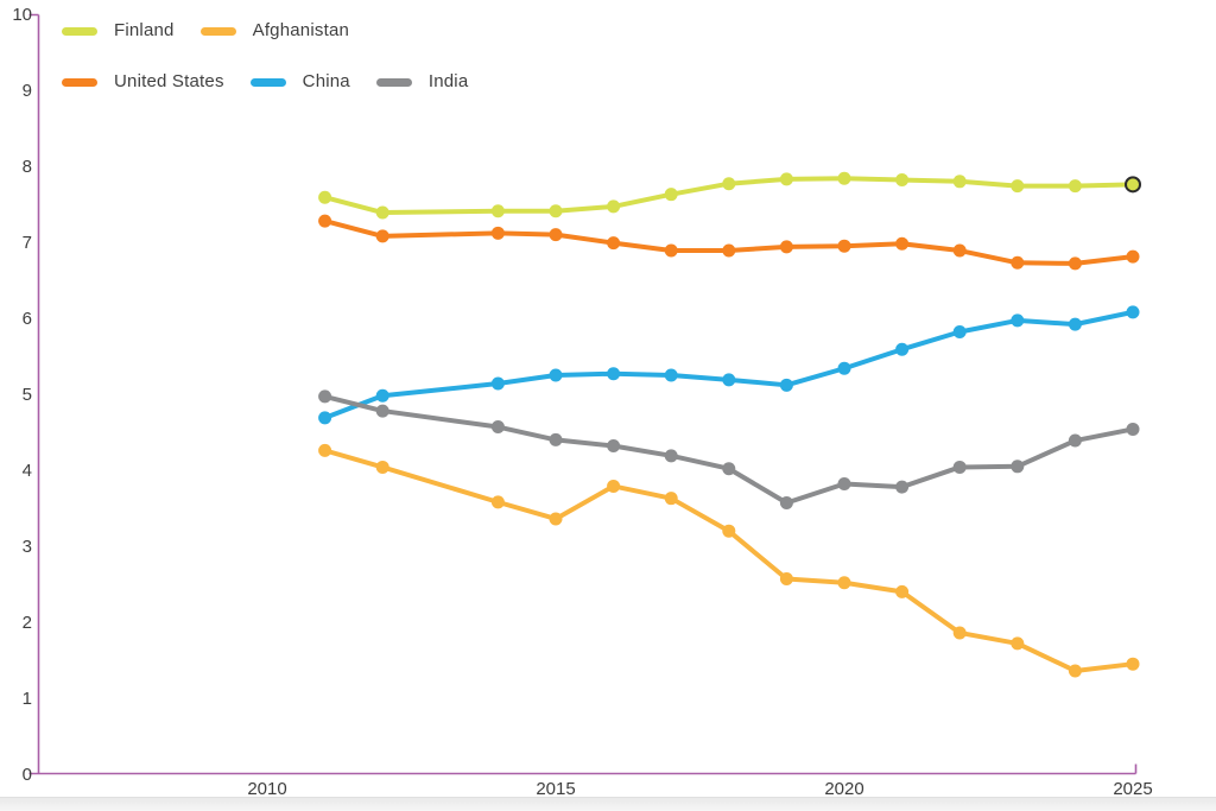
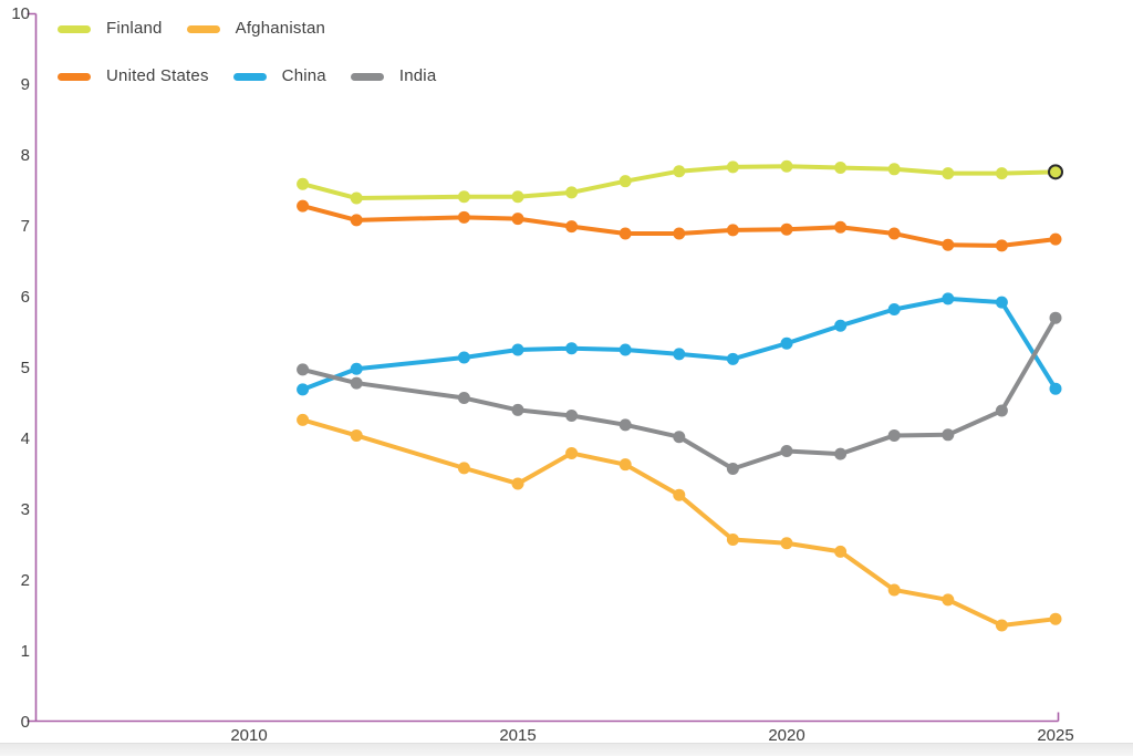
China/2025: 6.1 -> 4.7
India/2025: 4.5 -> 5.7
